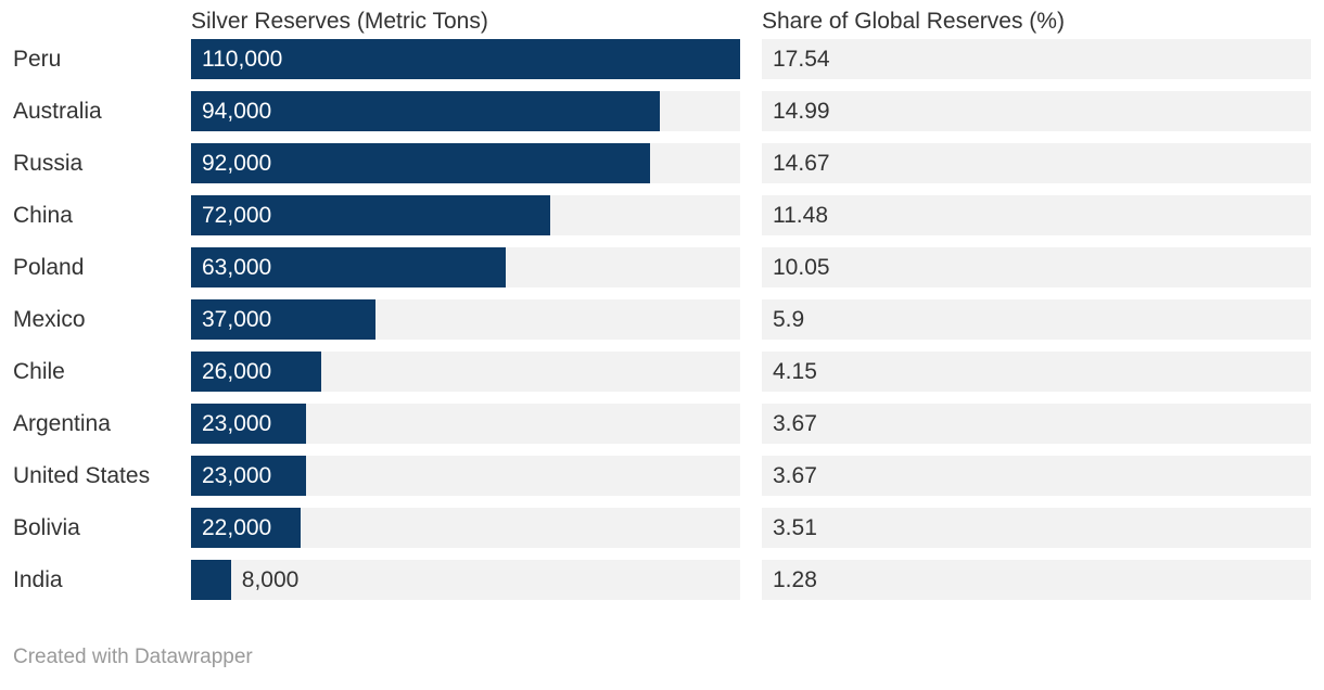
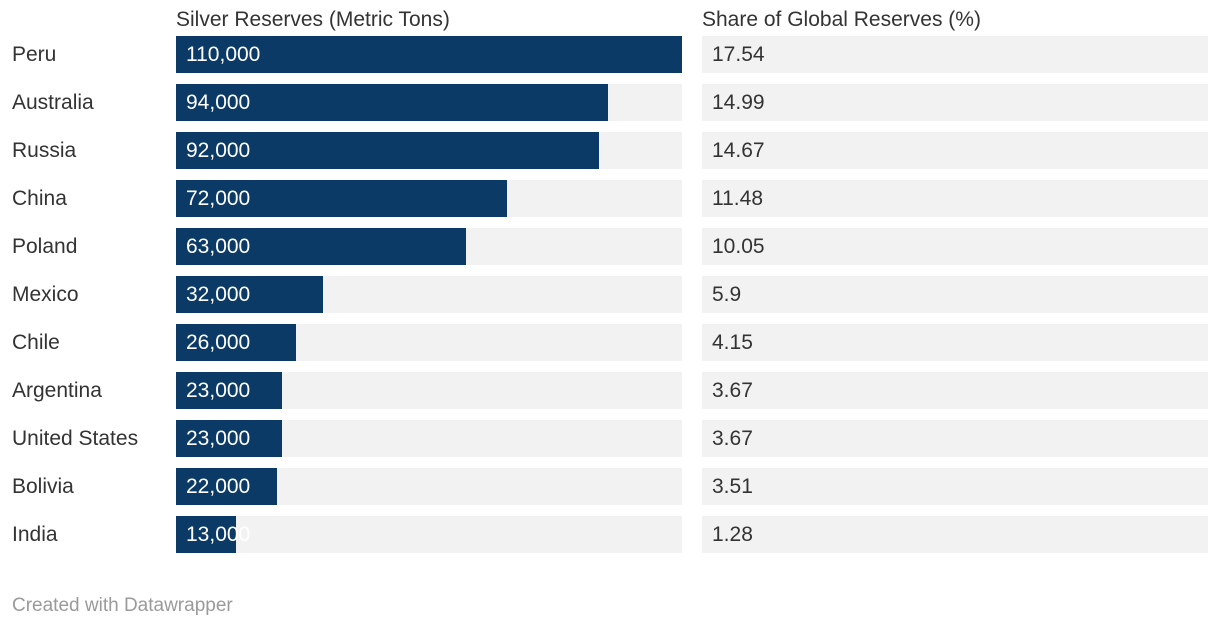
Silver Reserves (Metric Tons)/Mexico: 37,000 -> 32,000
Silver Reserves (Metric Tons)/India: 8,000 -> 13,000
